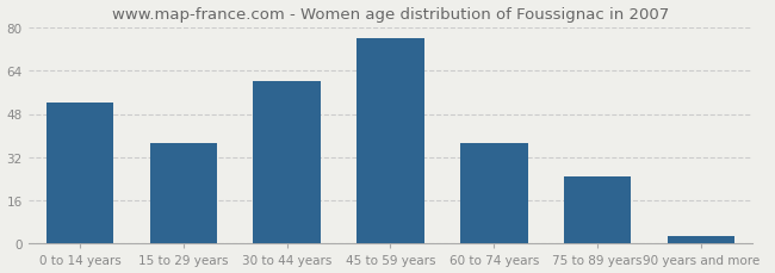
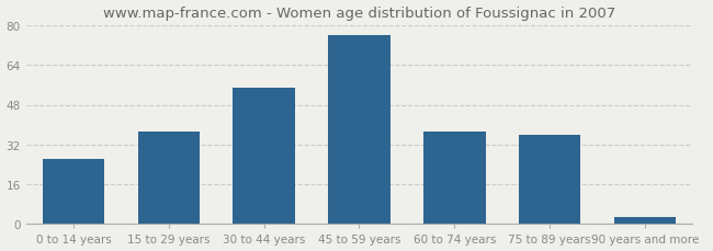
0 to 14 years: 52 -> 26
30 to 44 years: 60 -> 55
75 to 89 years: 25 -> 36
